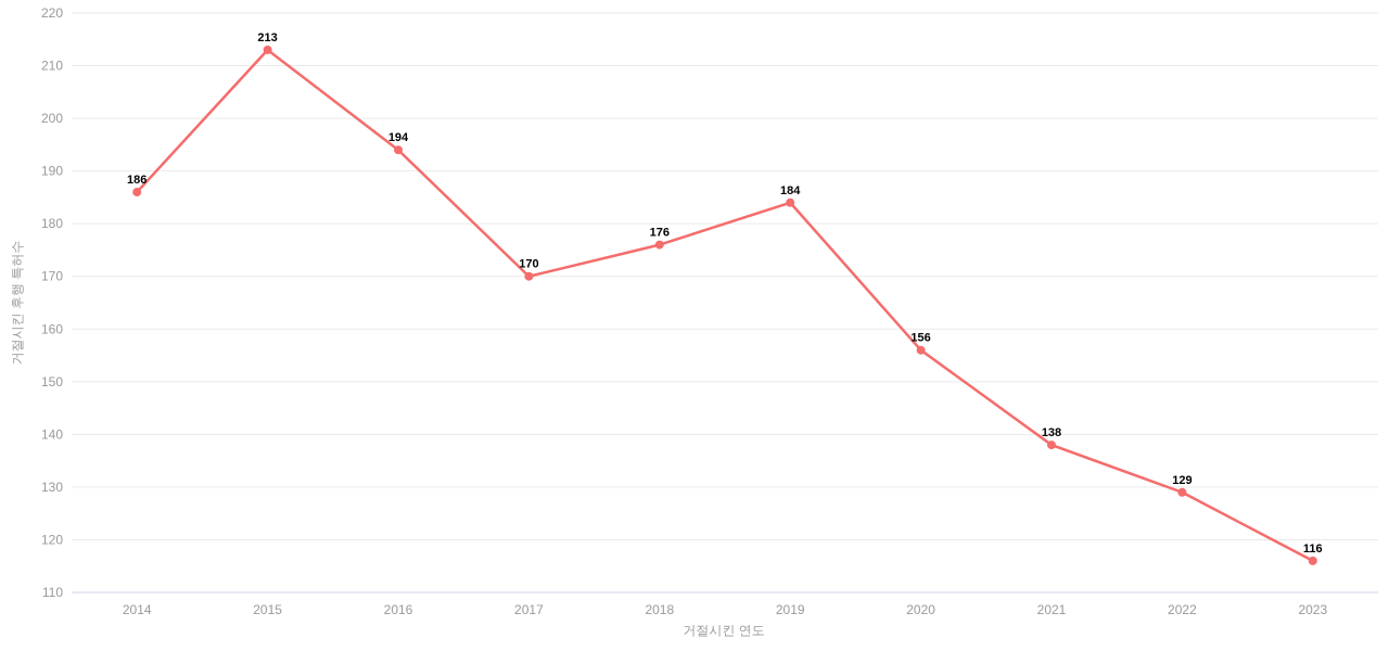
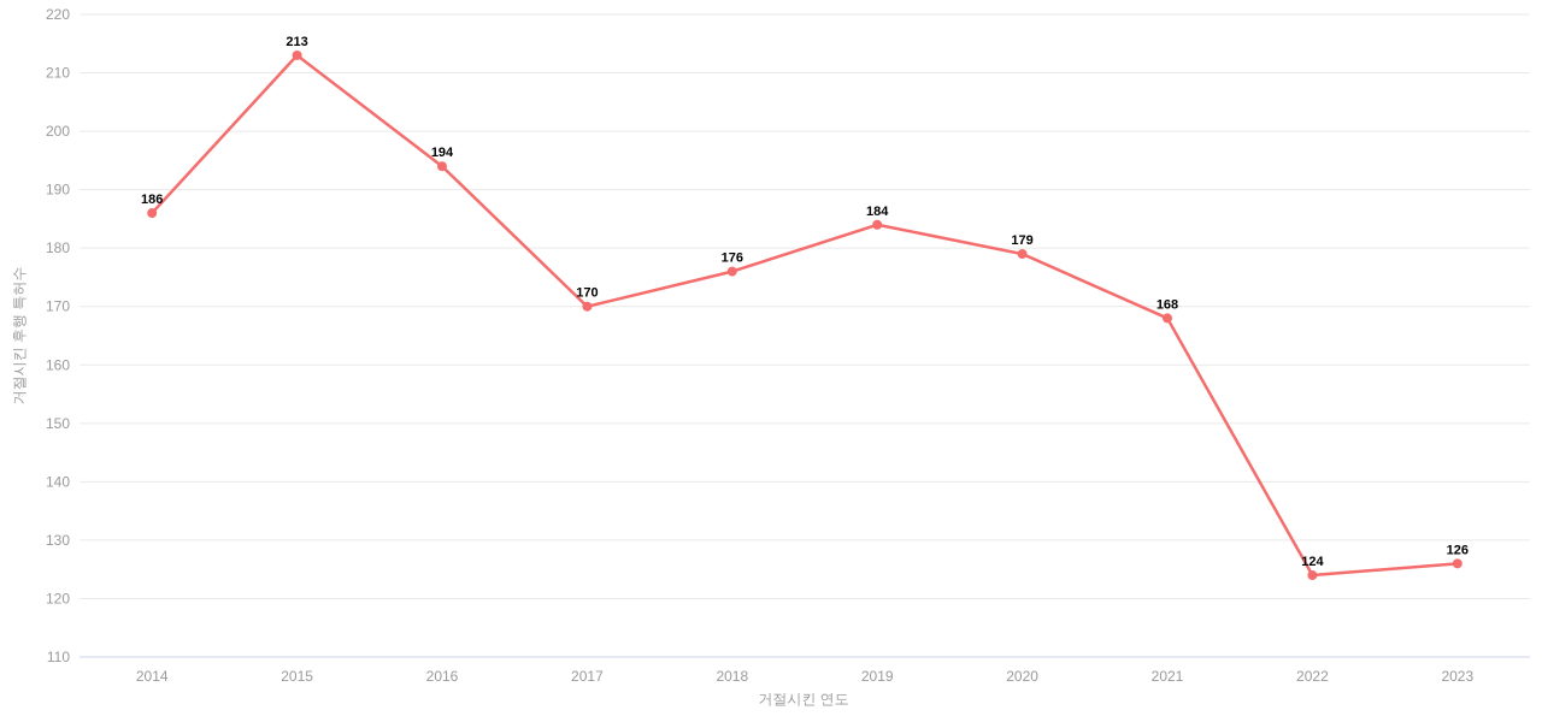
2020: 156 -> 179
2021: 138 -> 168
2022: 129 -> 124
2023: 116 -> 126
